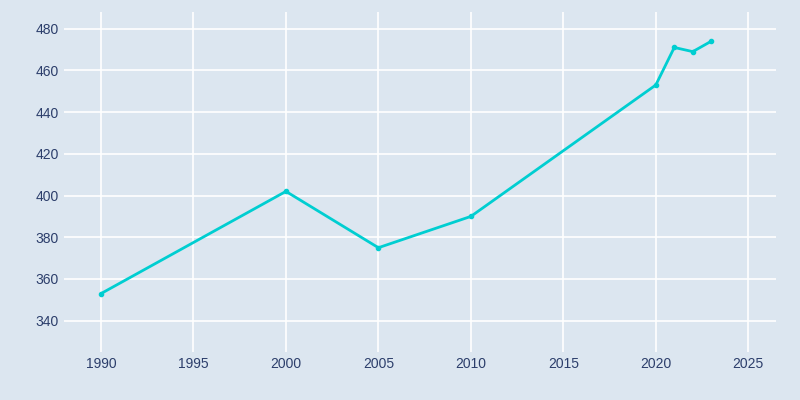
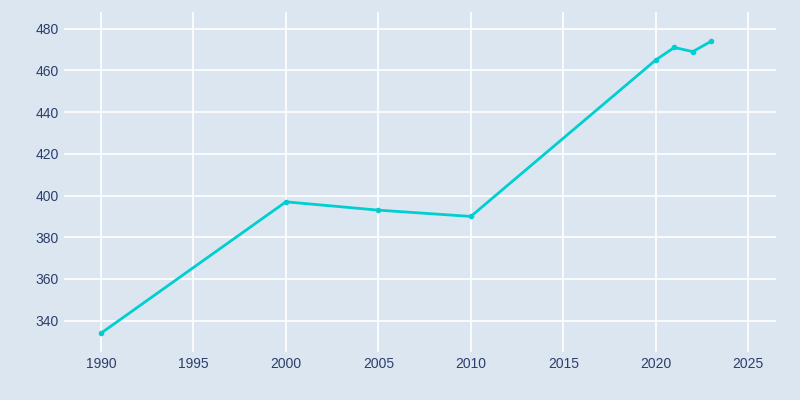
1990: 353 -> 334
2000: 402 -> 397
2005: 375 -> 393
2020: 453 -> 465
